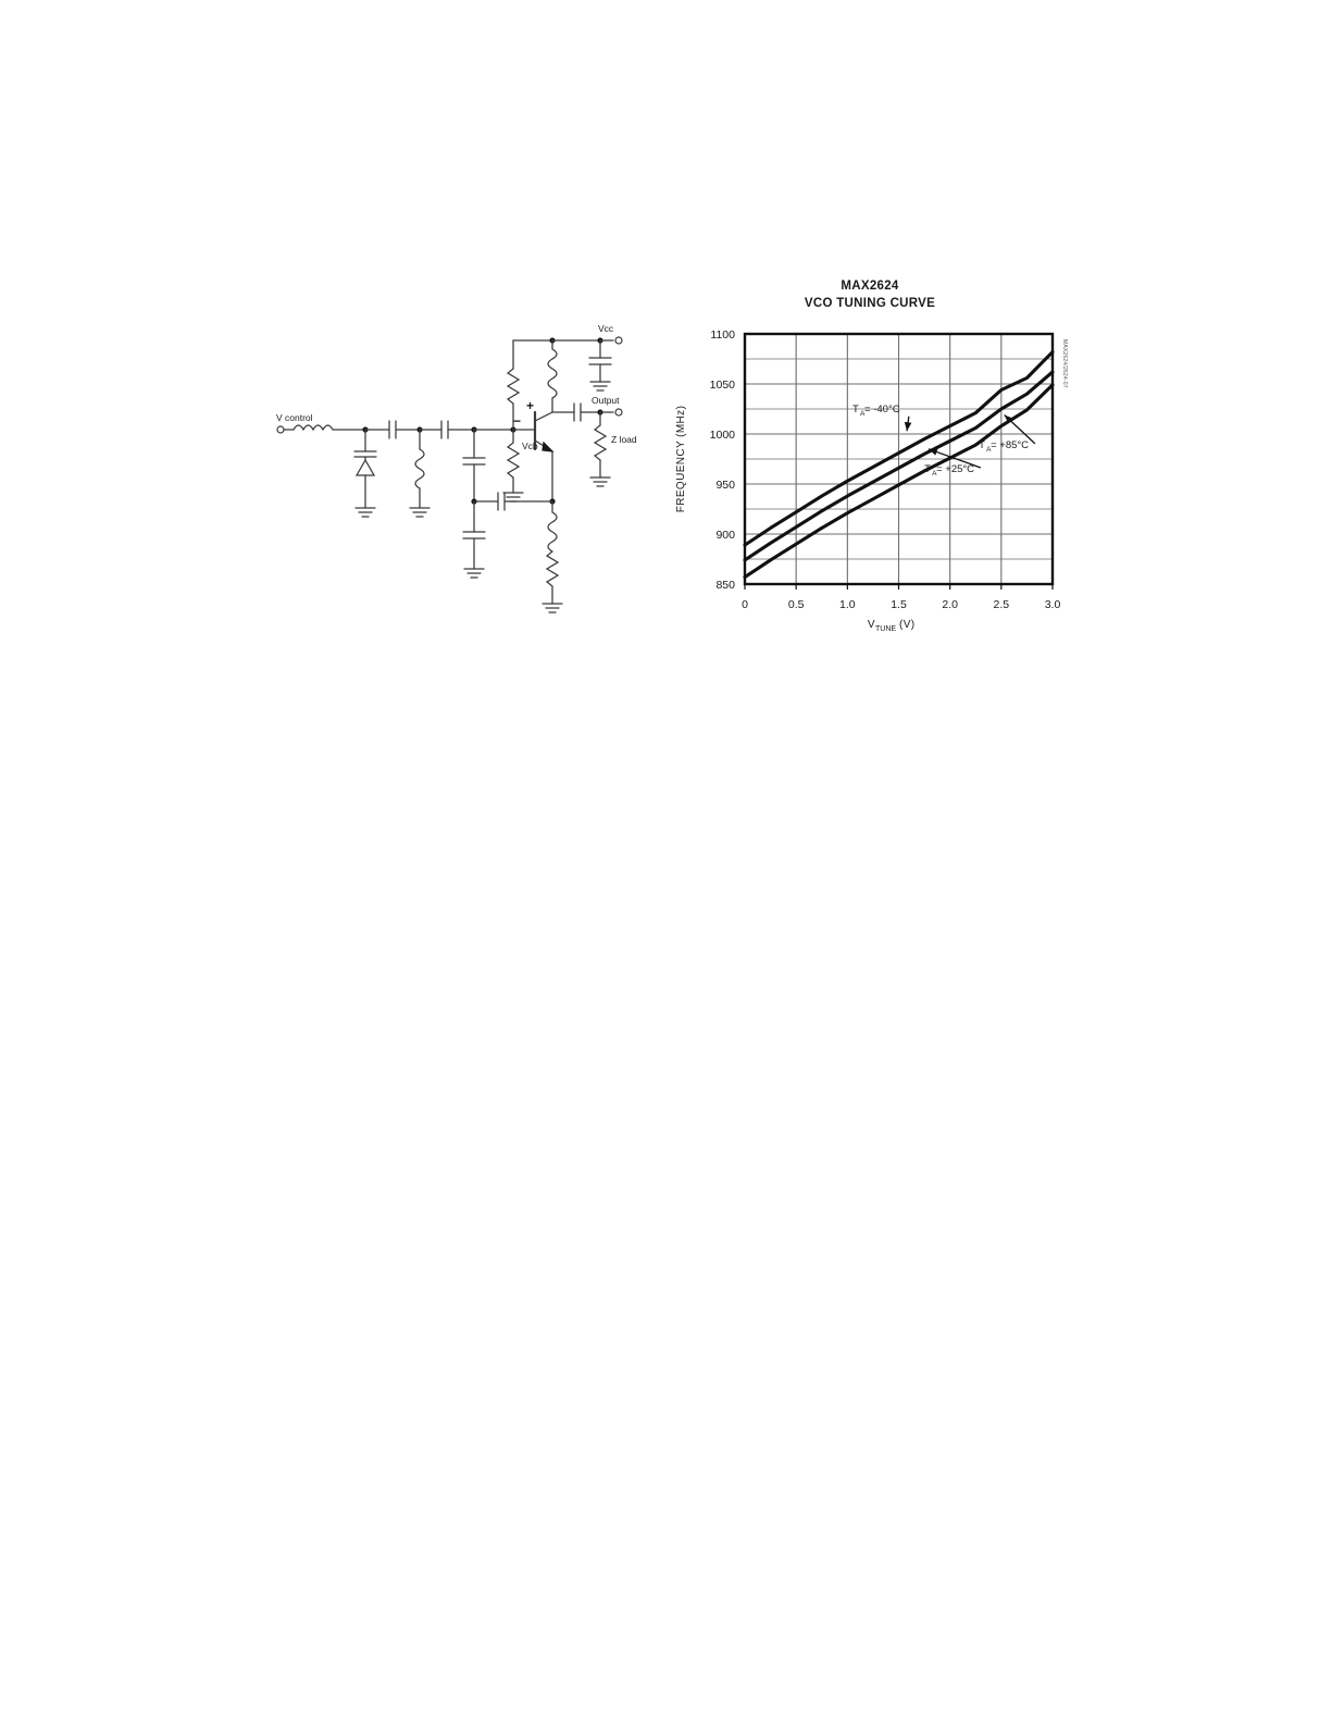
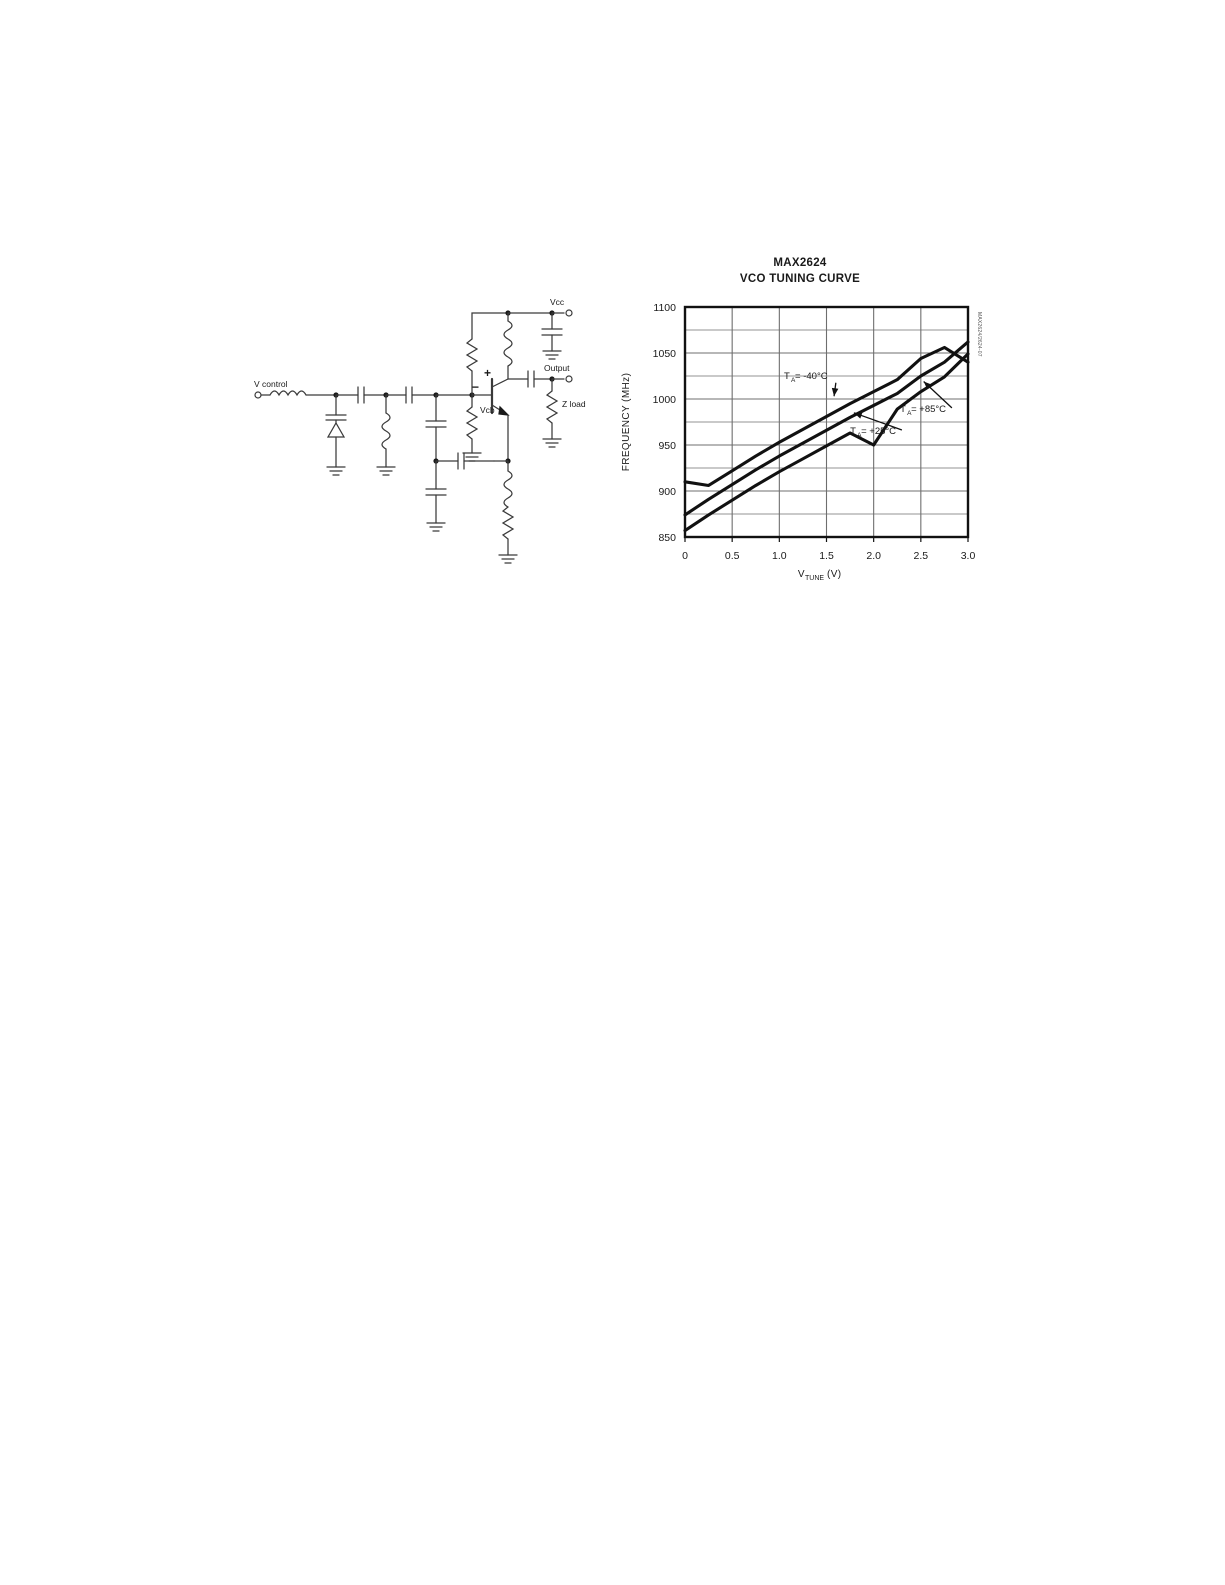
TA = -40°C/0: 890 -> 910
TA = +85°C/2.0: 980 -> 950
TA = -40°C/3.0: 1080 -> 1040
